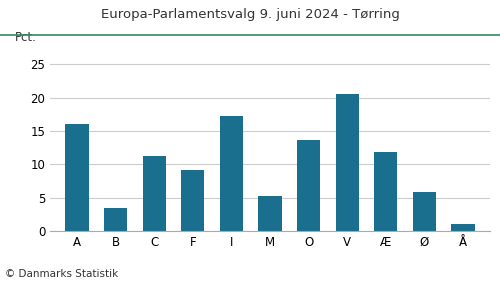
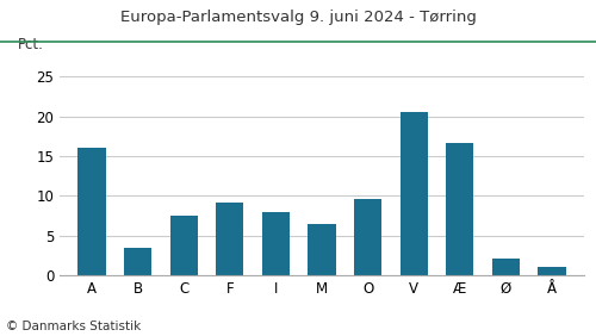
C: 11.2 -> 7.5
I: 17.2 -> 8.0
M: 5.2 -> 6.4
O: 13.6 -> 9.6
Æ: 11.8 -> 16.7
Ø: 5.8 -> 2.1
